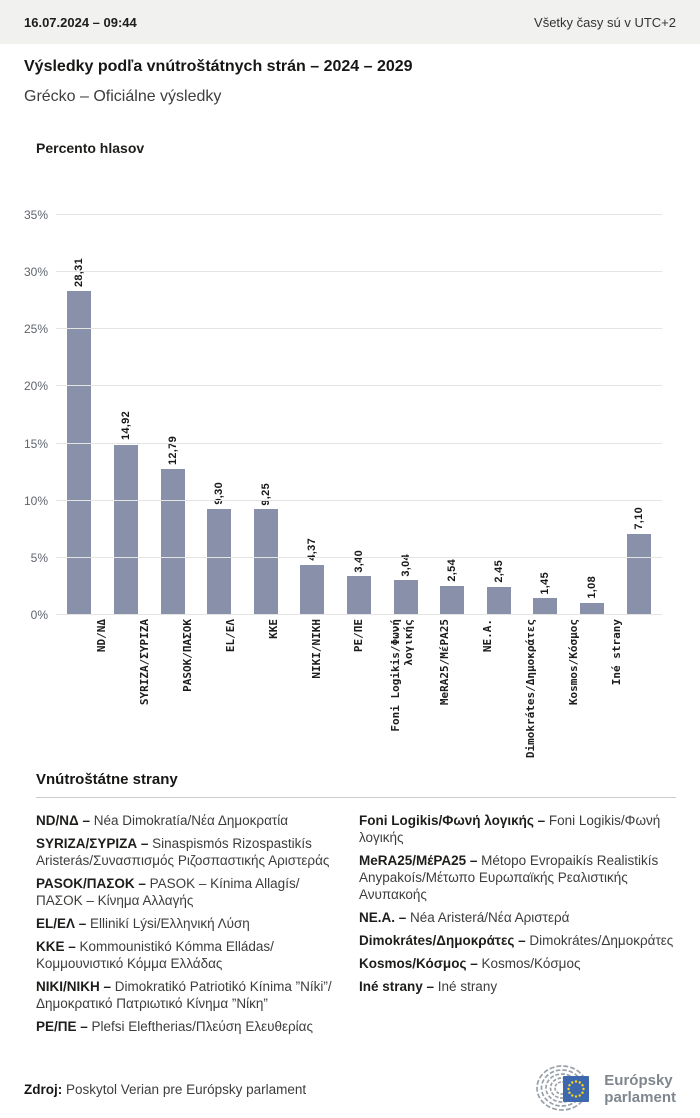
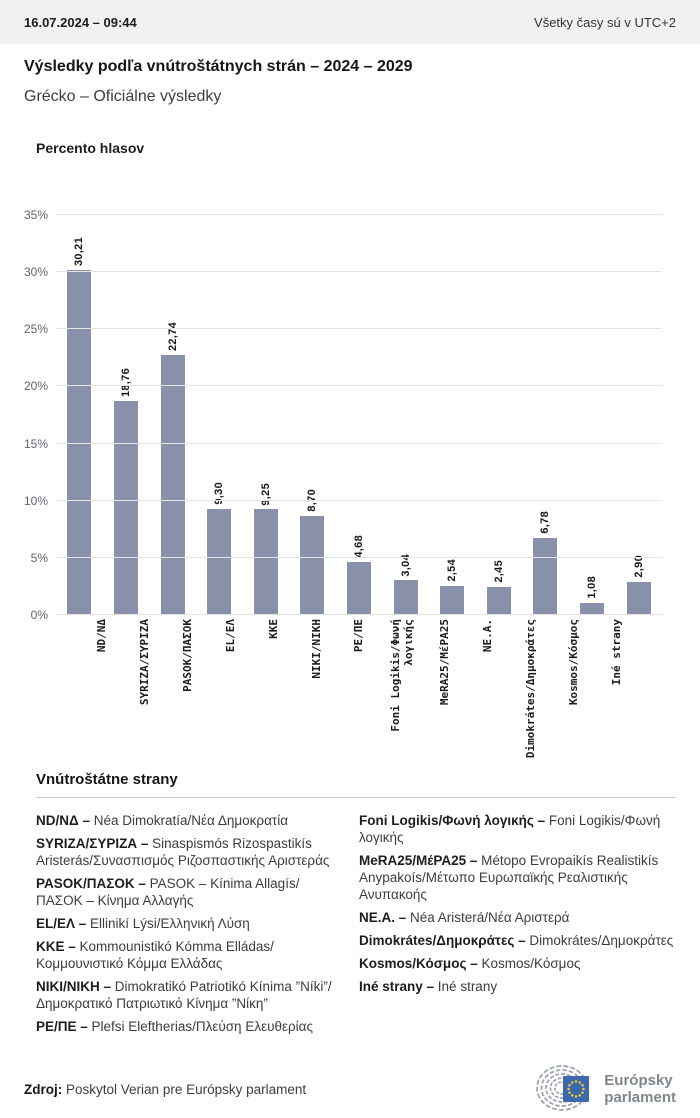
ND/NΔ: 28,31 -> 30,21
SYRIZA/ΣΥΡΙΖΑ: 14,92 -> 18,76
PASOK/ΠΑΣΟΚ: 12,79 -> 22,74
NIKI/NIKH: 4,37 -> 8,70
PE/ΠΕ: 3,40 -> 4,68
Dimokrátes/Δημοκράτες: 1,45 -> 6,78
Iné strany: 7,10 -> 2,90
